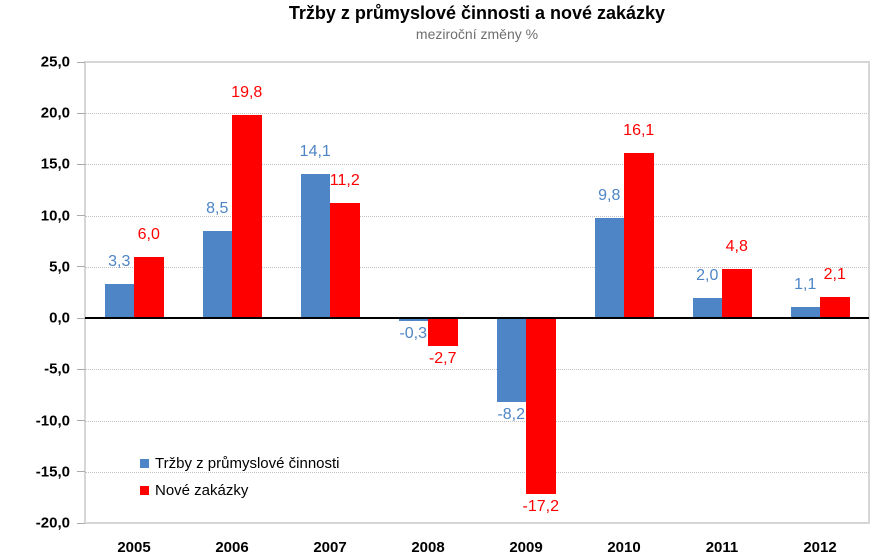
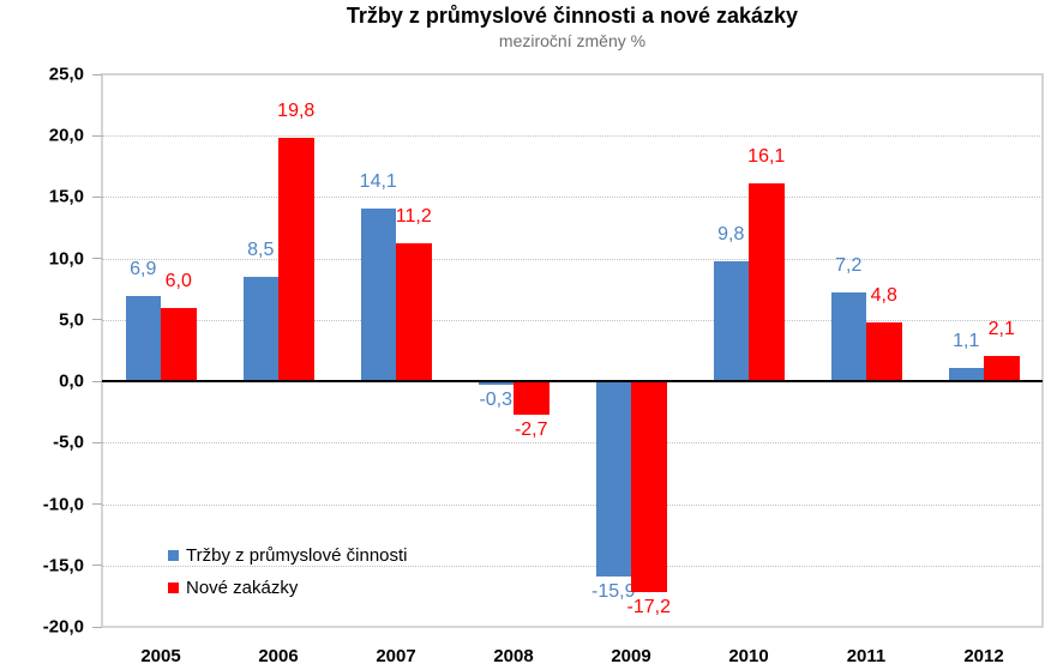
Tržby z průmyslové činnosti/2005: 3,3 -> 6,9
Tržby z průmyslové činnosti/2009: -8,2 -> -15,9
Tržby z průmyslové činnosti/2011: 2,0 -> 7,2
